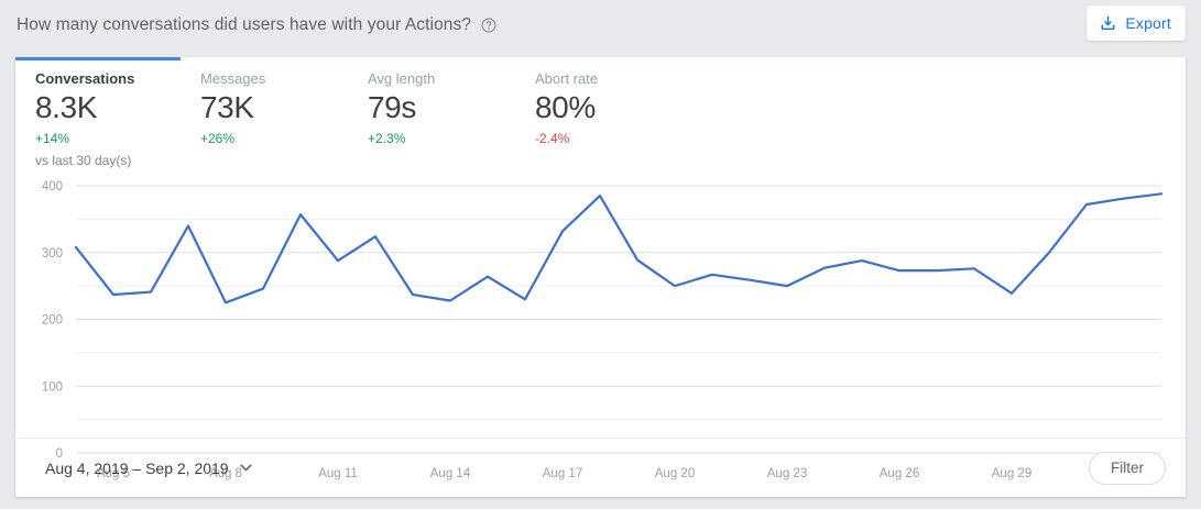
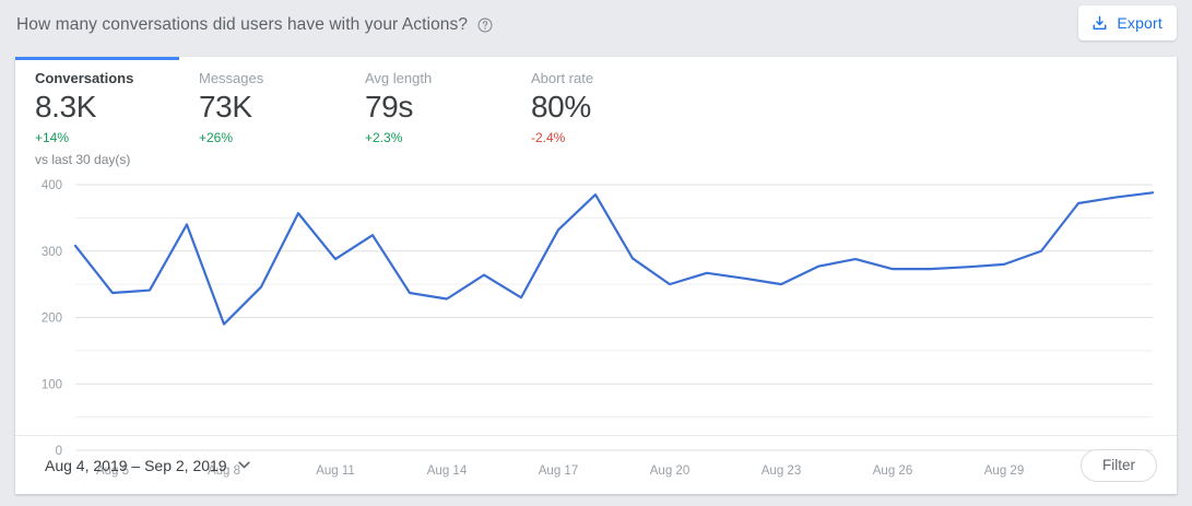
Aug 8: 220 -> 190
Aug 29: 240 -> 280
